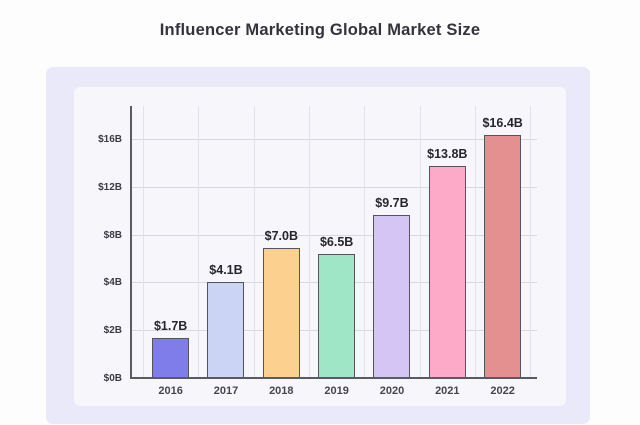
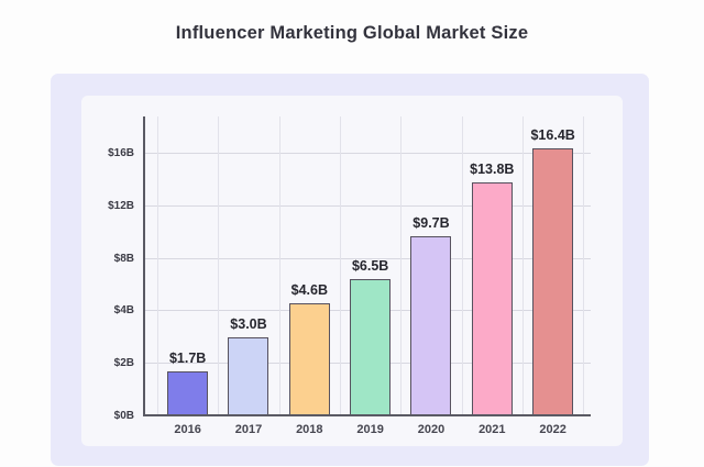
2017: $4.1B -> $3.0B
2018: $7.0B -> $4.6B
